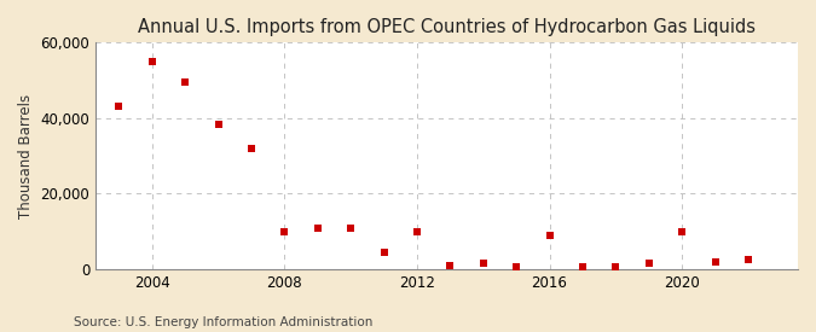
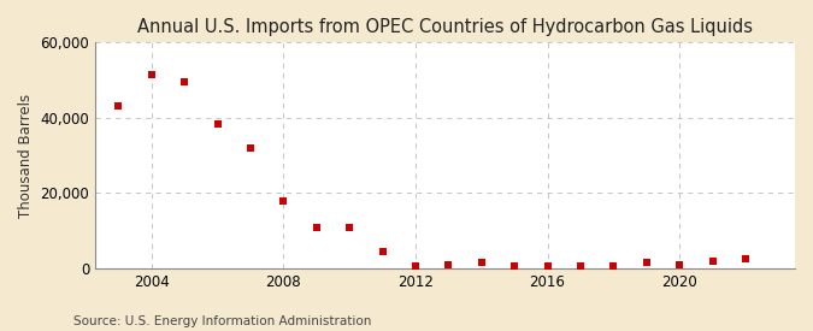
2004: 55,000 -> 51,500
2008: 10,000 -> 18,000
2012: 10,000 -> 500
2016: 9,000 -> 500
2020: 10,000 -> 1,000
